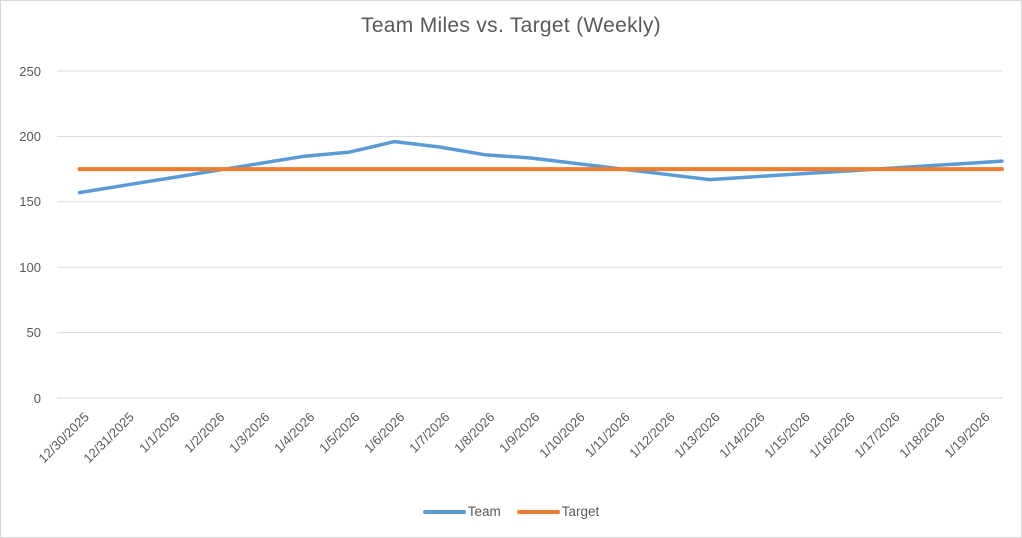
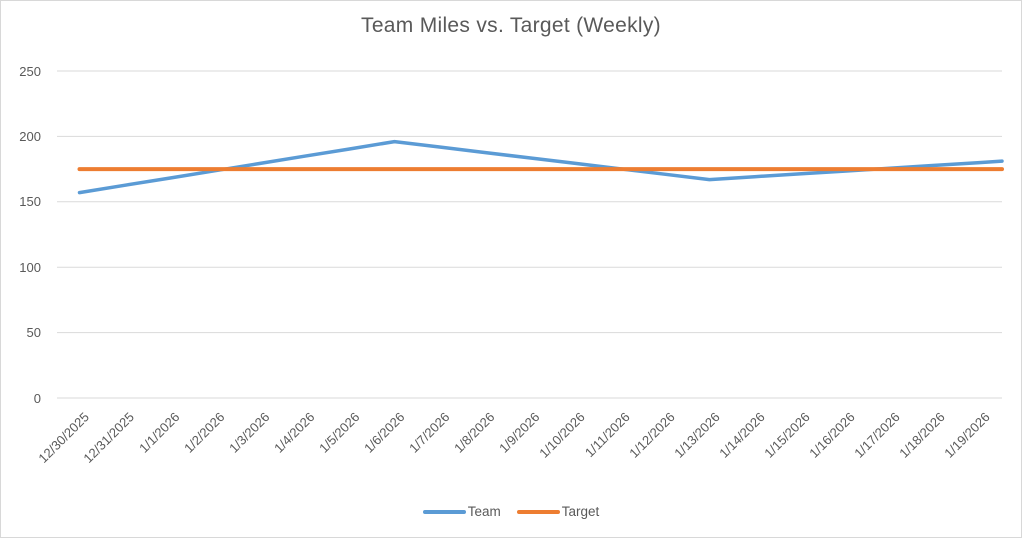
Team/1/5/2026: 188 -> 190
Team/1/8/2026: 186 -> 188
